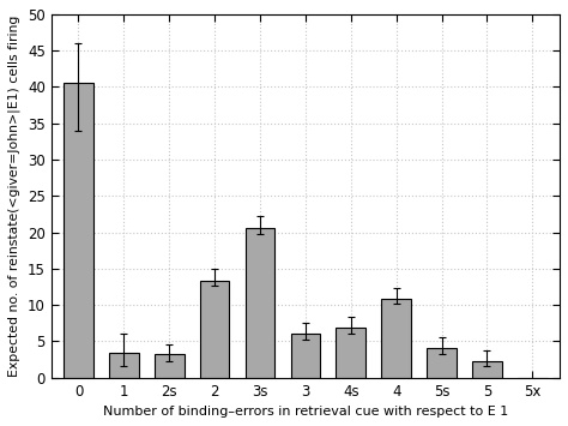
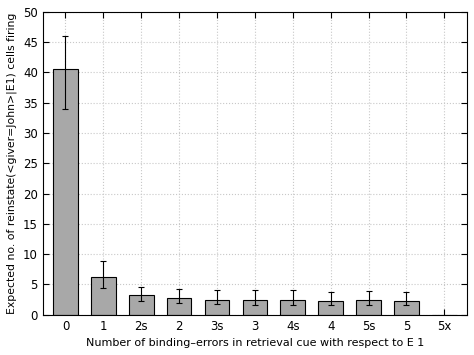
1: 3.4 -> 6.2
2: 13.4 -> 2.8
3s: 20.6 -> 2.5
3: 6.0 -> 2.4
4s: 6.8 -> 2.4
4: 10.8 -> 2.3
5s: 4.0 -> 2.4
